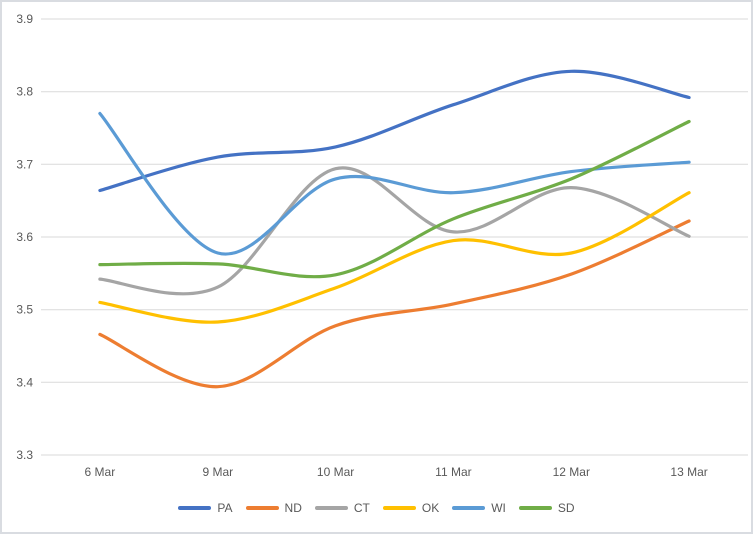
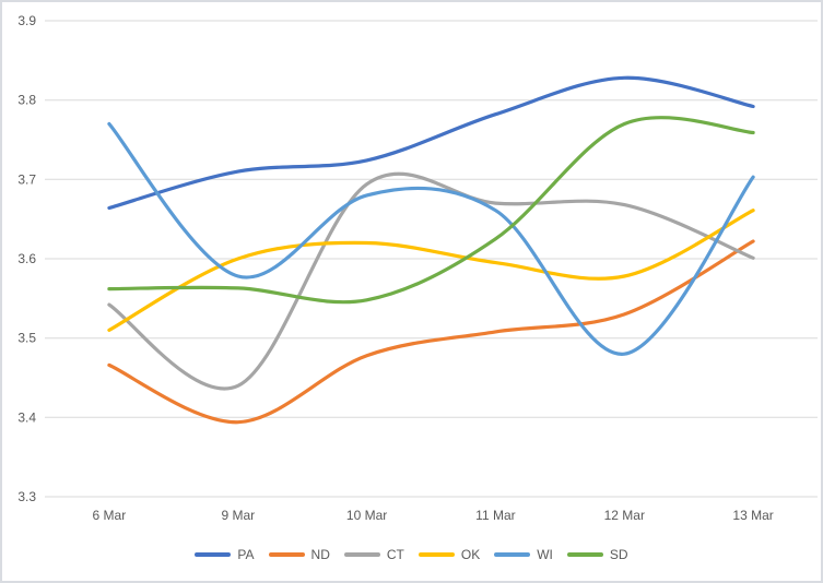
CT/9 Mar: 3.53 -> 3.44
OK/9 Mar: 3.48 -> 3.60
OK/10 Mar: 3.53 -> 3.62
CT/11 Mar: 3.61 -> 3.67
ND/12 Mar: 3.55 -> 3.53
WI/12 Mar: 3.69 -> 3.48
SD/12 Mar: 3.68 -> 3.77
